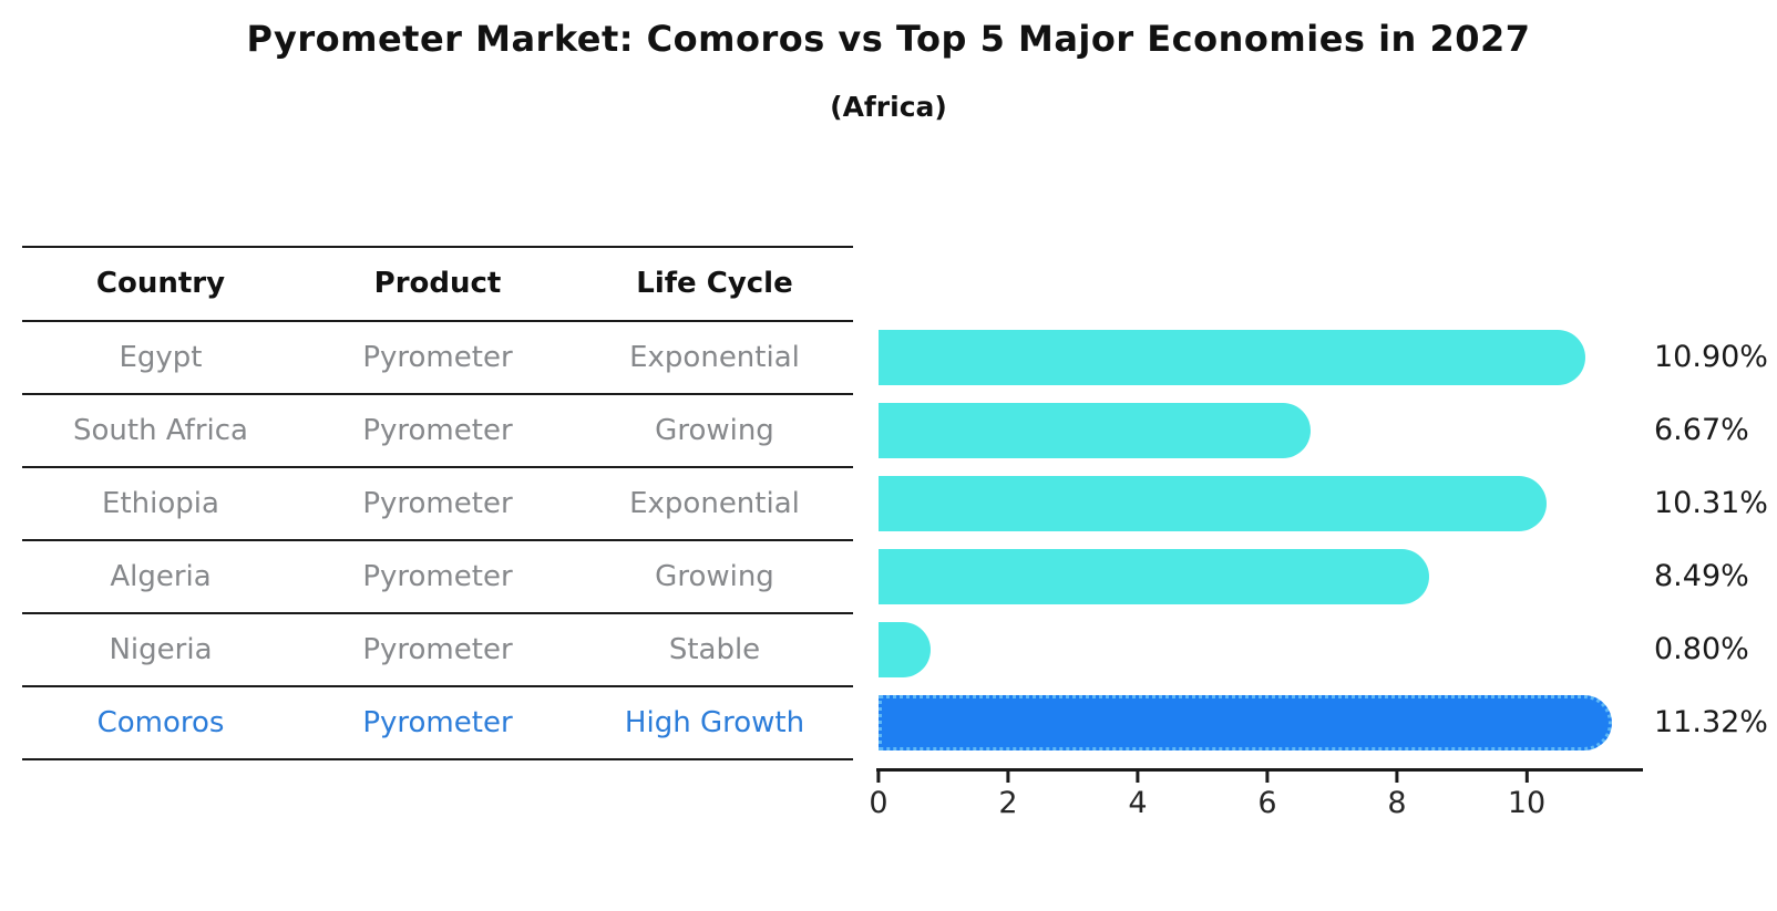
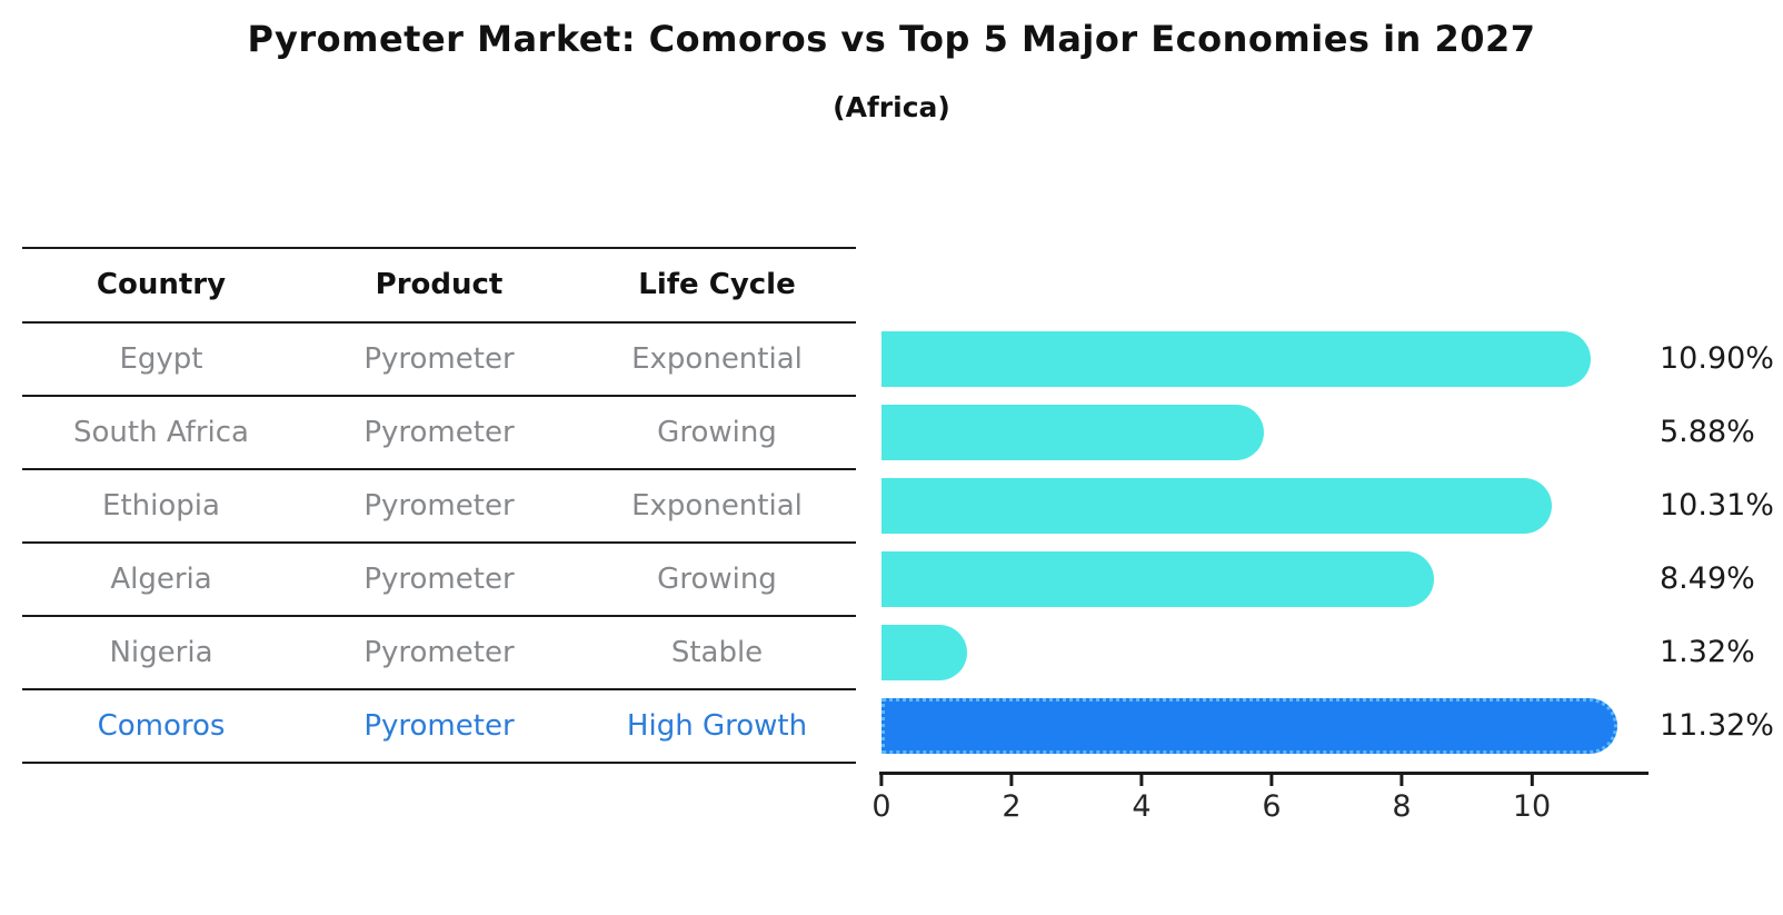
South Africa: 6.67% -> 5.88%
Nigeria: 0.80% -> 1.32%
